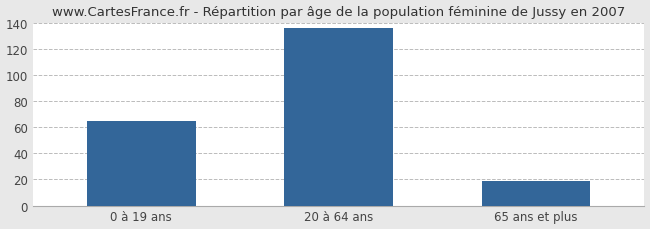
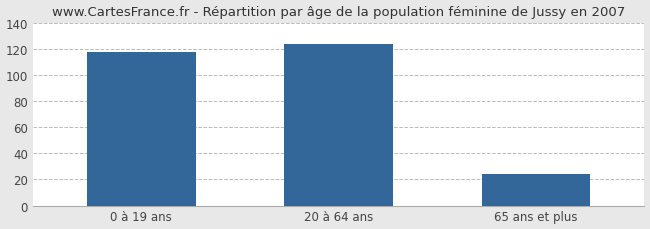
0 à 19 ans: 65 -> 118
20 à 64 ans: 136 -> 124
65 ans et plus: 19 -> 24
